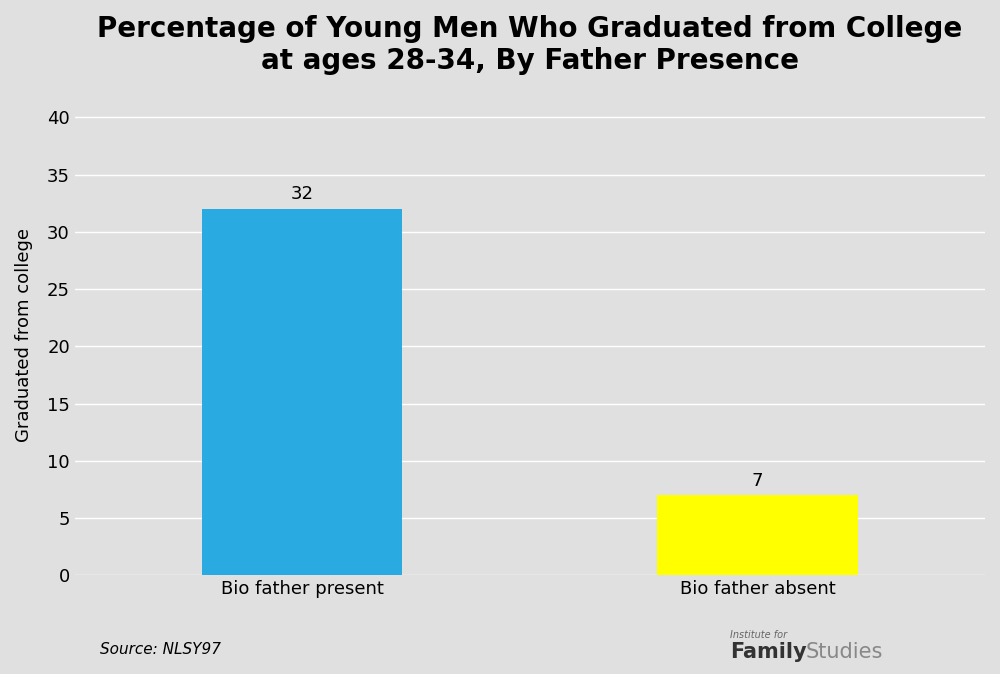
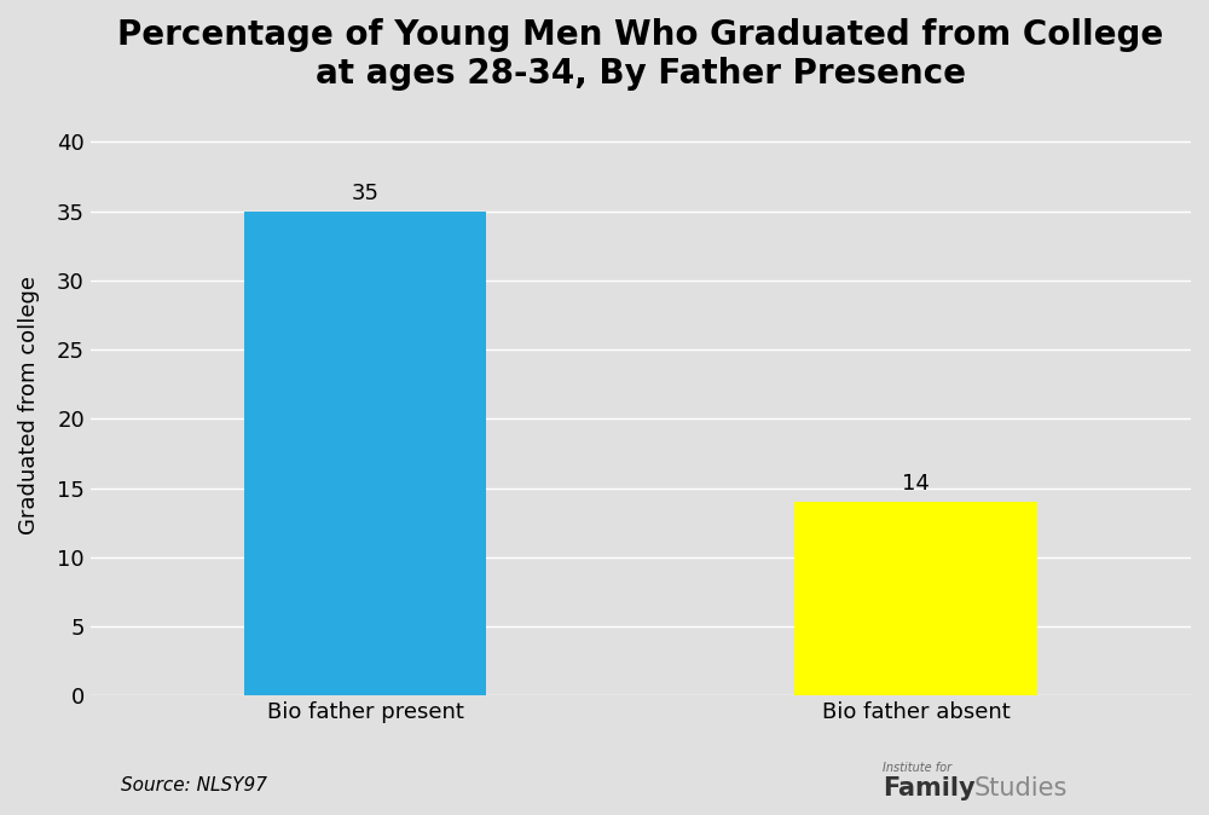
Bio father present: 32 -> 35
Bio father absent: 7 -> 14
